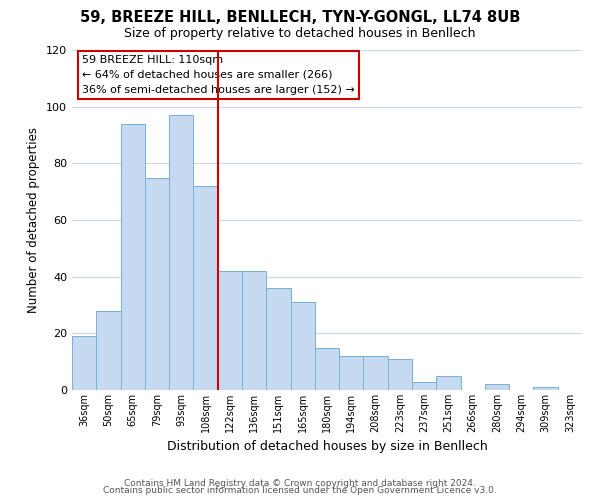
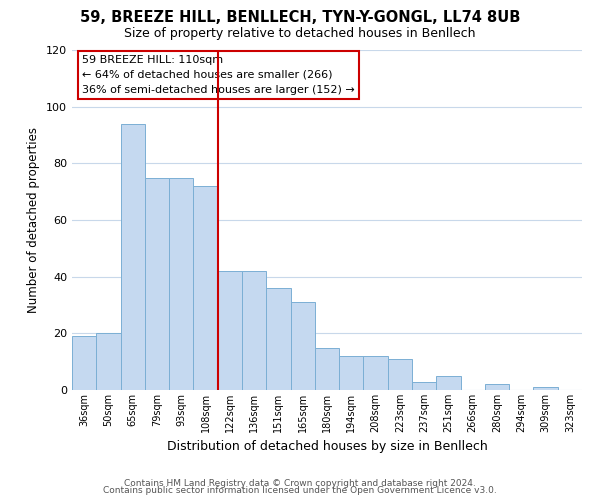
50sqm: 28 -> 20
93sqm: 97 -> 75
